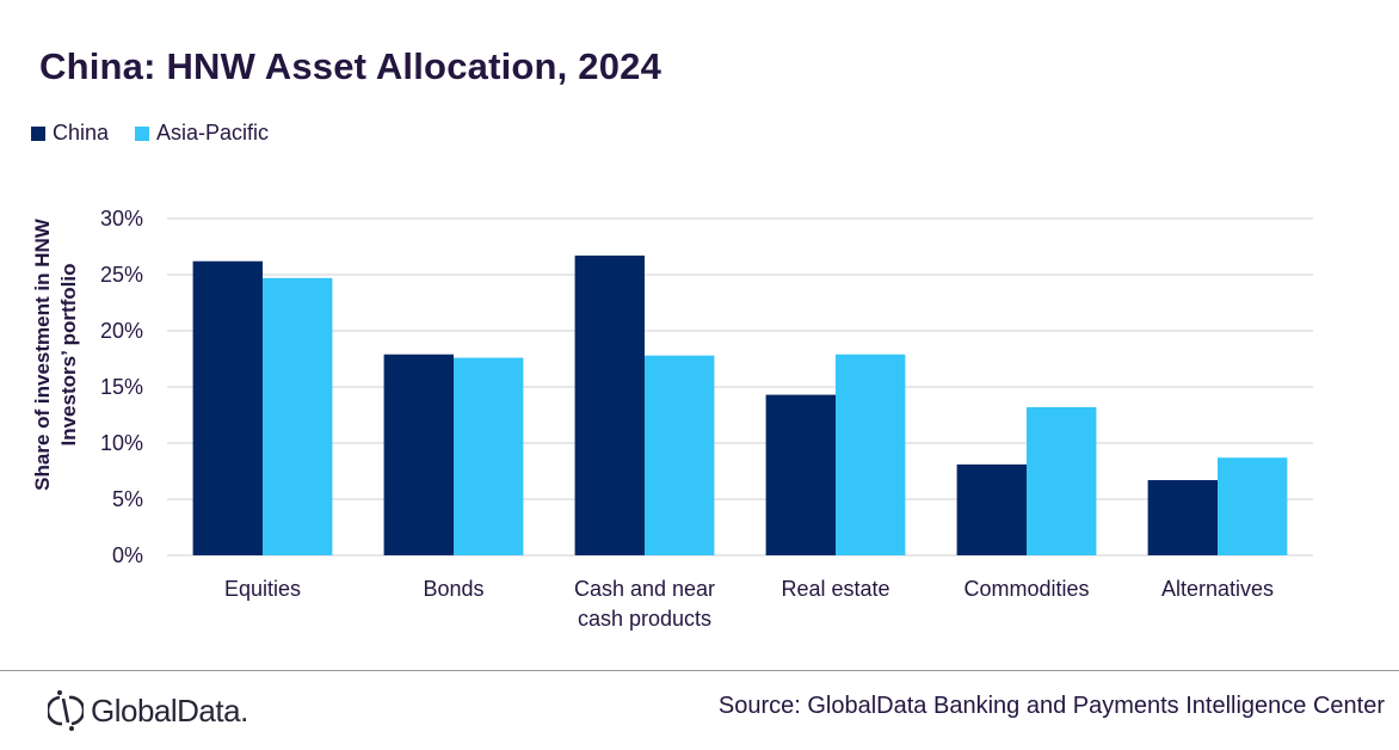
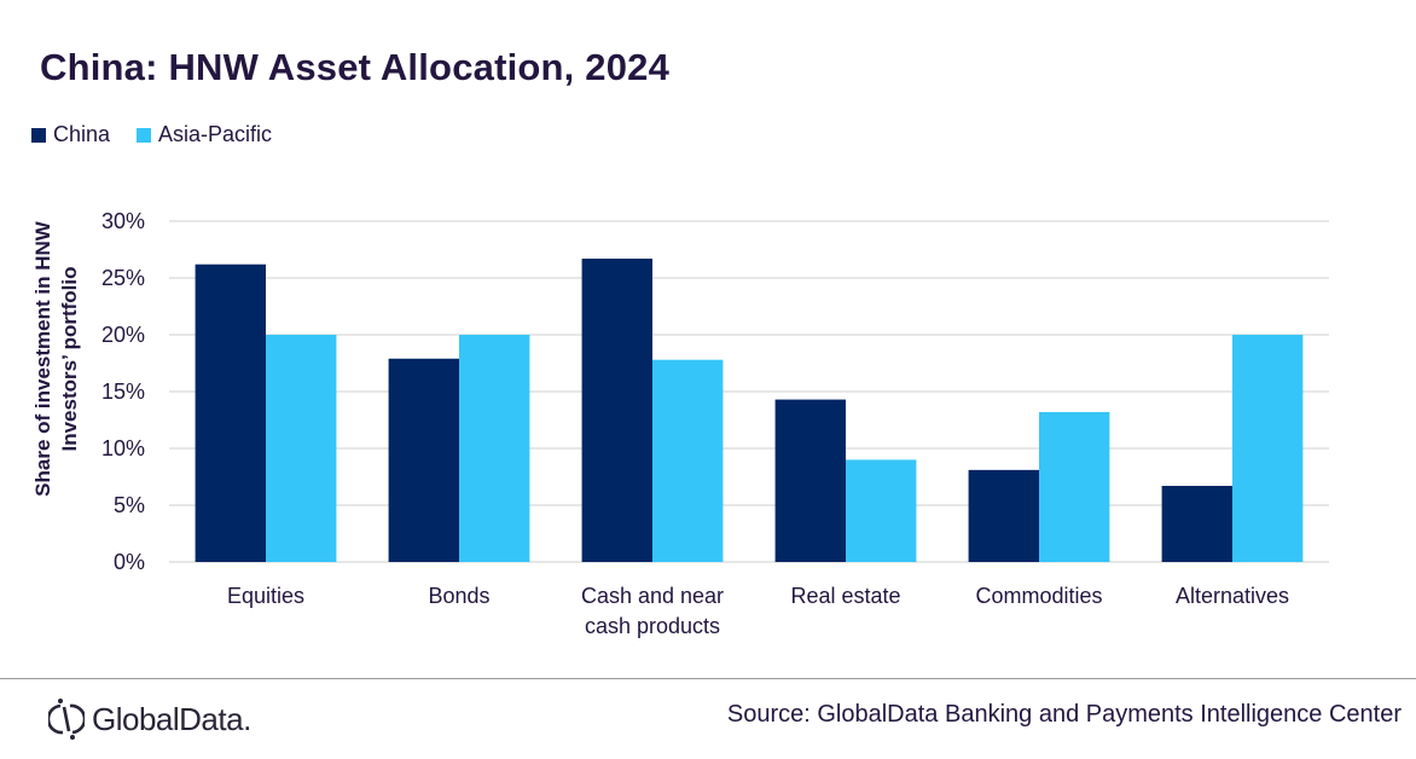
Asia-Pacific/Equities: 25% -> 20%
Asia-Pacific/Bonds: 18% -> 20%
Asia-Pacific/Real estate: 18% -> 9%
Asia-Pacific/Alternatives: 9% -> 20%
